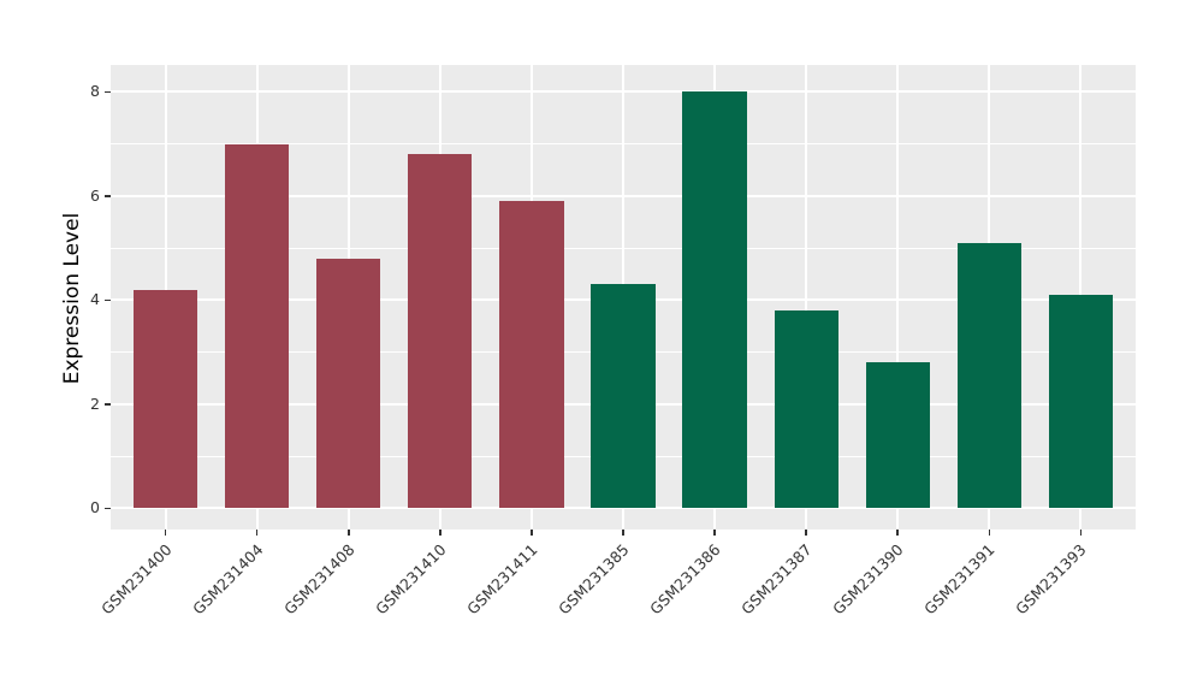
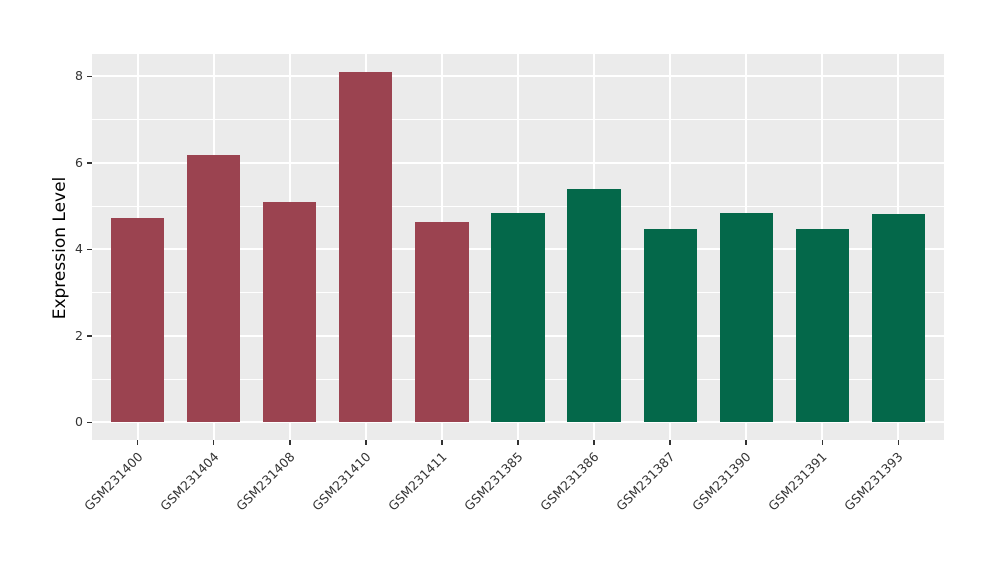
GSM231400: 4.2 -> 4.7
GSM231404: 7.0 -> 6.2
GSM231408: 4.8 -> 5.1
GSM231410: 6.8 -> 8.1
GSM231411: 5.9 -> 4.6
GSM231385: 4.3 -> 4.8
GSM231386: 8.0 -> 5.4
GSM231387: 3.8 -> 4.5
GSM231390: 2.8 -> 4.8
GSM231391: 5.1 -> 4.5
GSM231393: 4.1 -> 4.8
